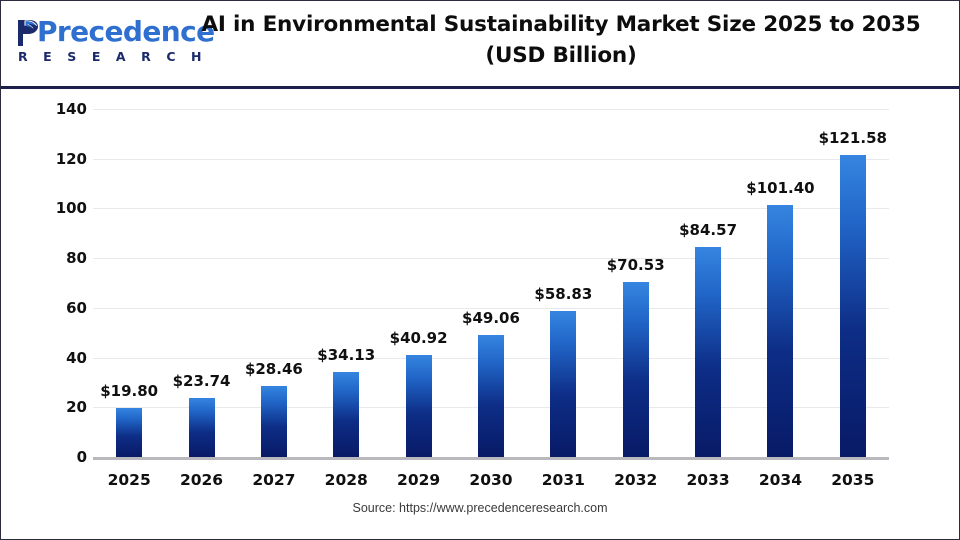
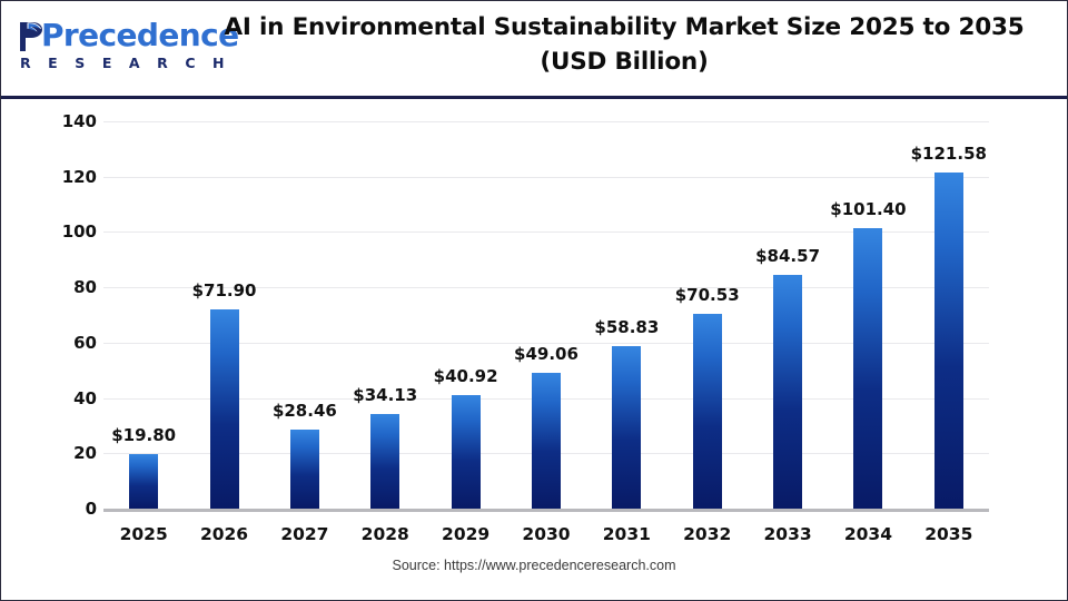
2026: $23.74 -> $71.90
